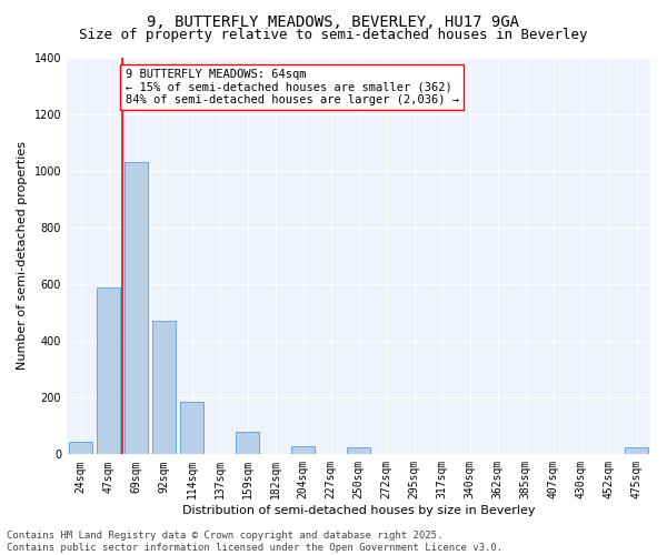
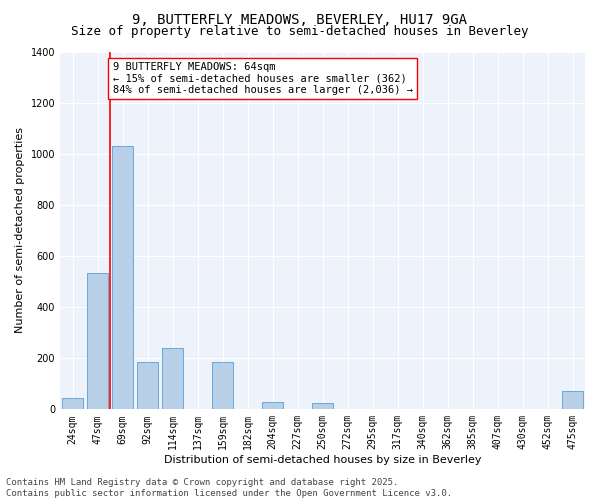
47sqm: 590 -> 535
92sqm: 470 -> 185
114sqm: 185 -> 240
159sqm: 80 -> 185
475sqm: 25 -> 70
